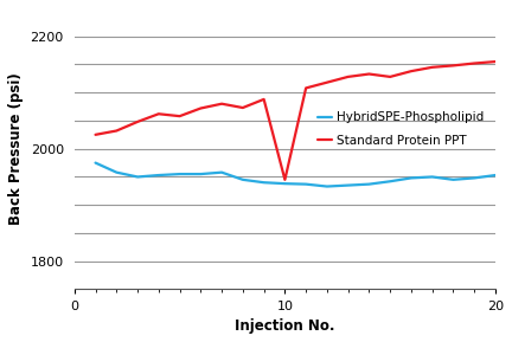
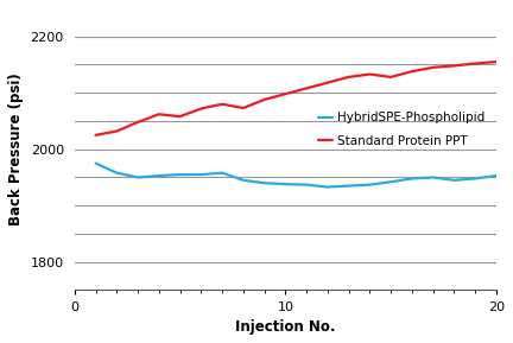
Standard Protein PPT/10: 1945 -> 2098
